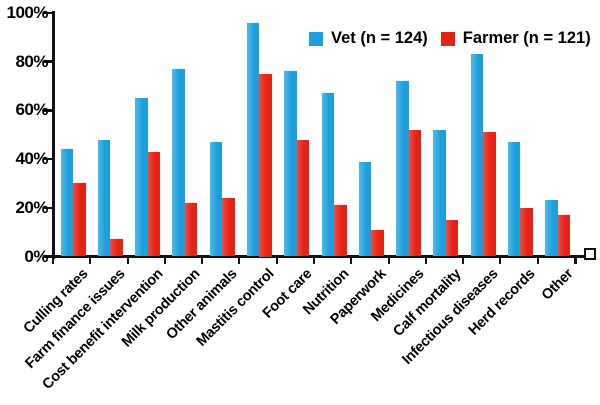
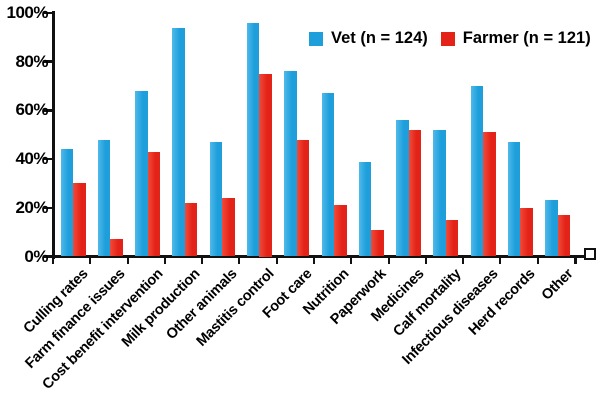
Vet (n = 124)/Cost benefit intervention: 65% -> 68%
Vet (n = 124)/Milk production: 77% -> 94%
Vet (n = 124)/Medicines: 72% -> 56%
Vet (n = 124)/Infectious diseases: 83% -> 70%
